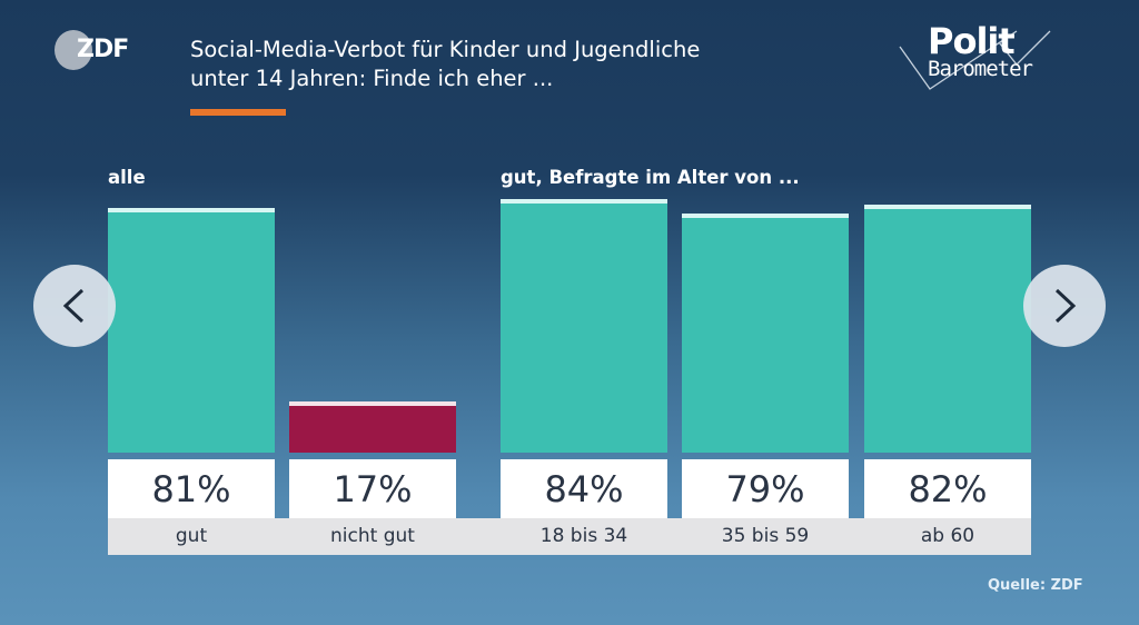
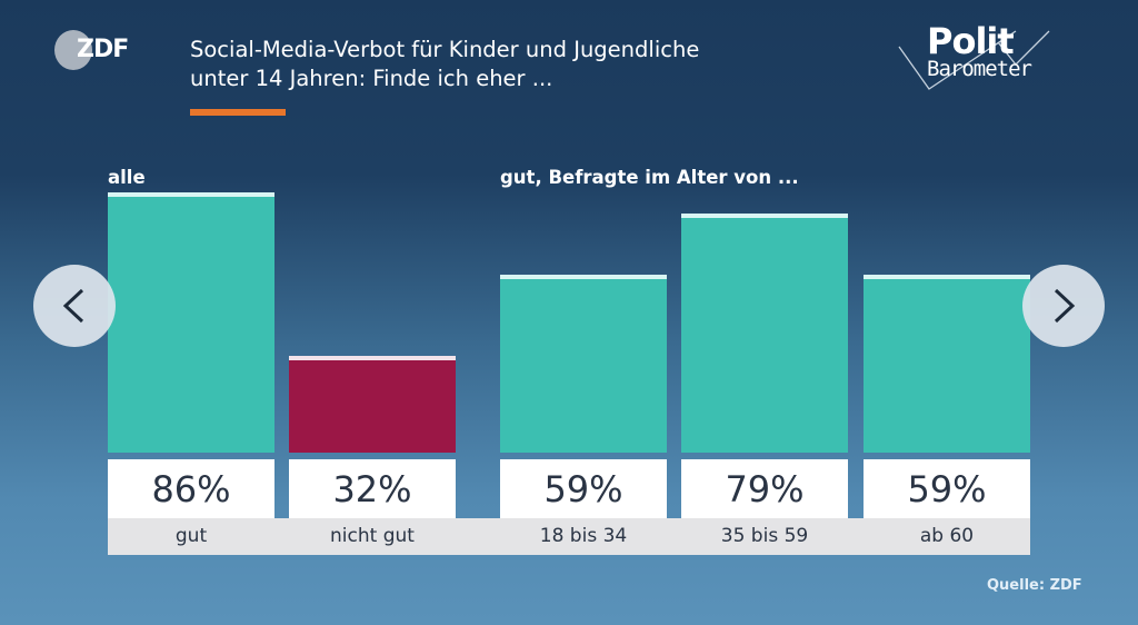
gut: 81% -> 86%
nicht gut: 17% -> 32%
18 bis 34: 84% -> 59%
ab 60: 82% -> 59%
